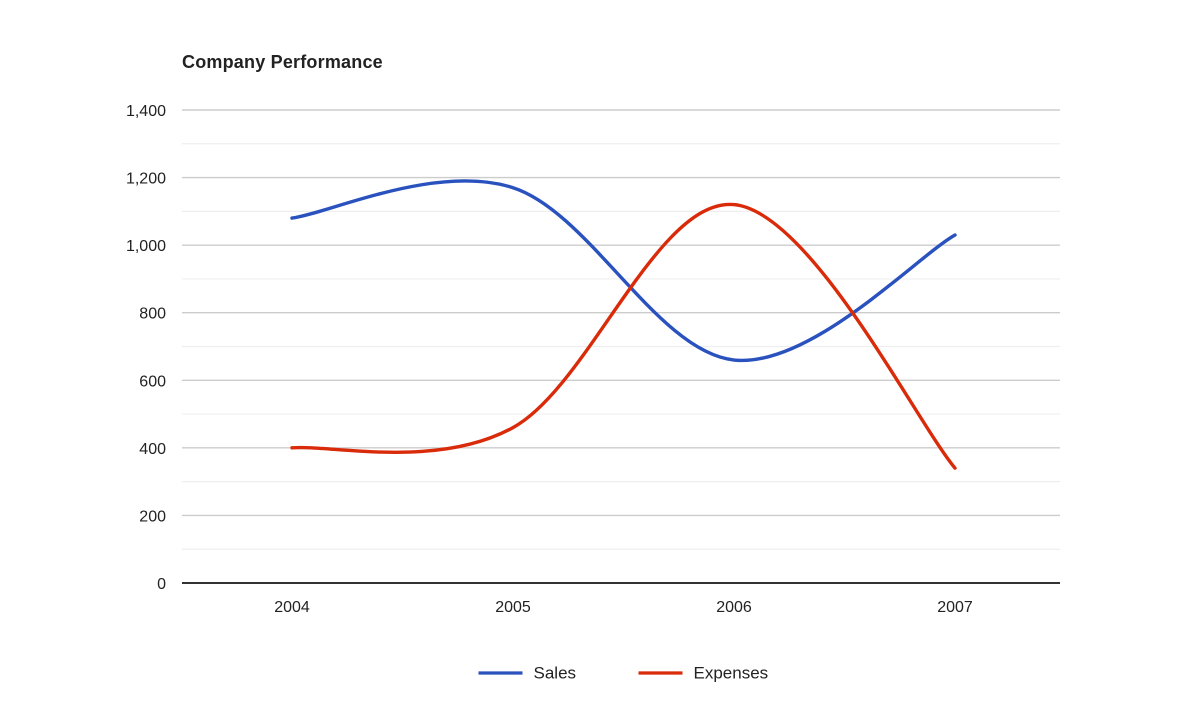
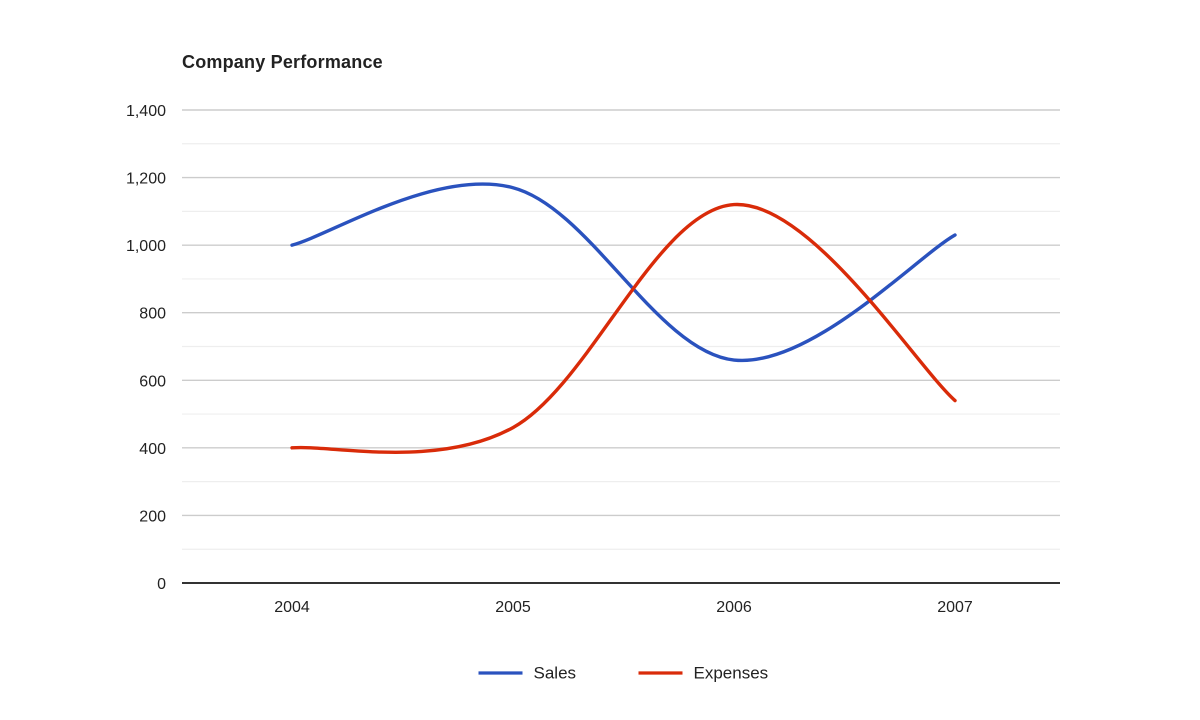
Sales/2004: 1080 -> 1000
Expenses/2007: 340 -> 540
